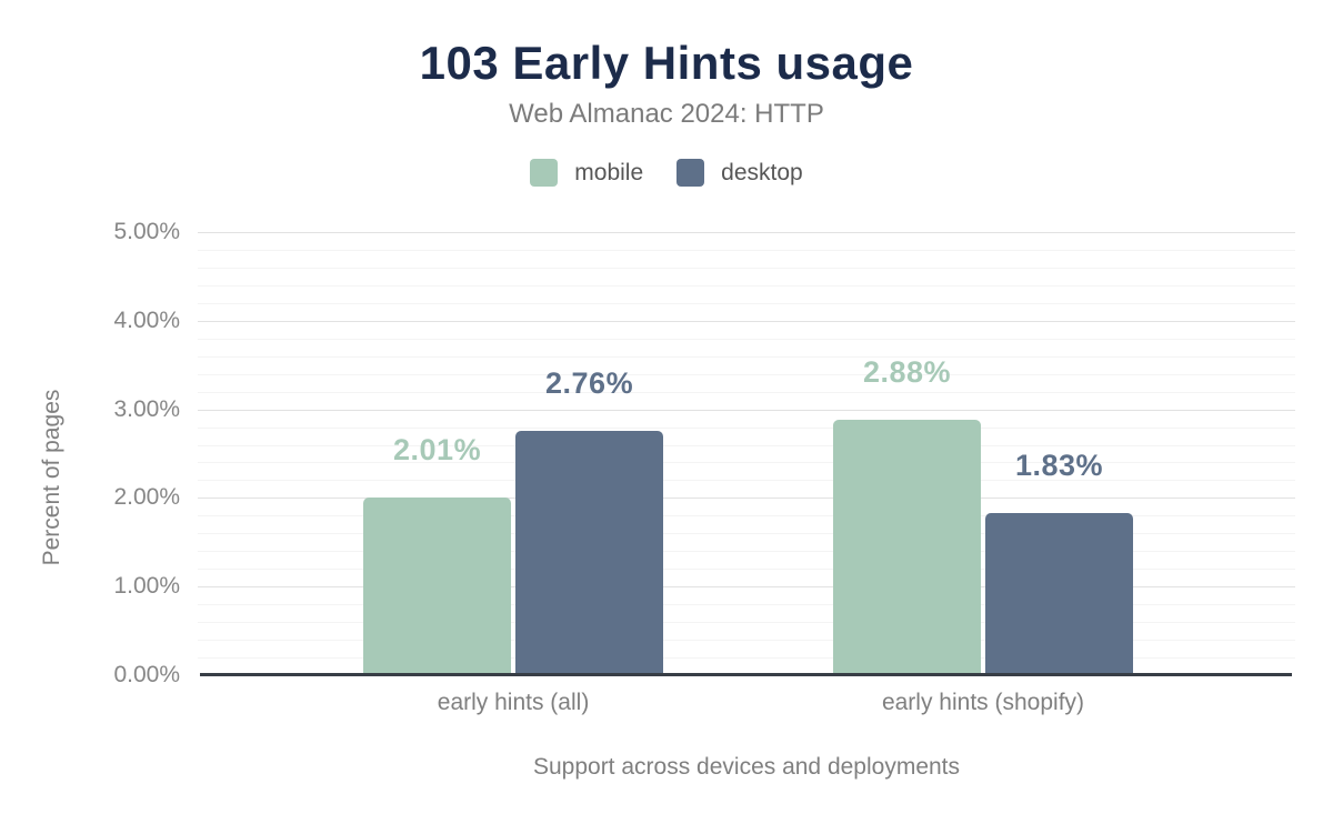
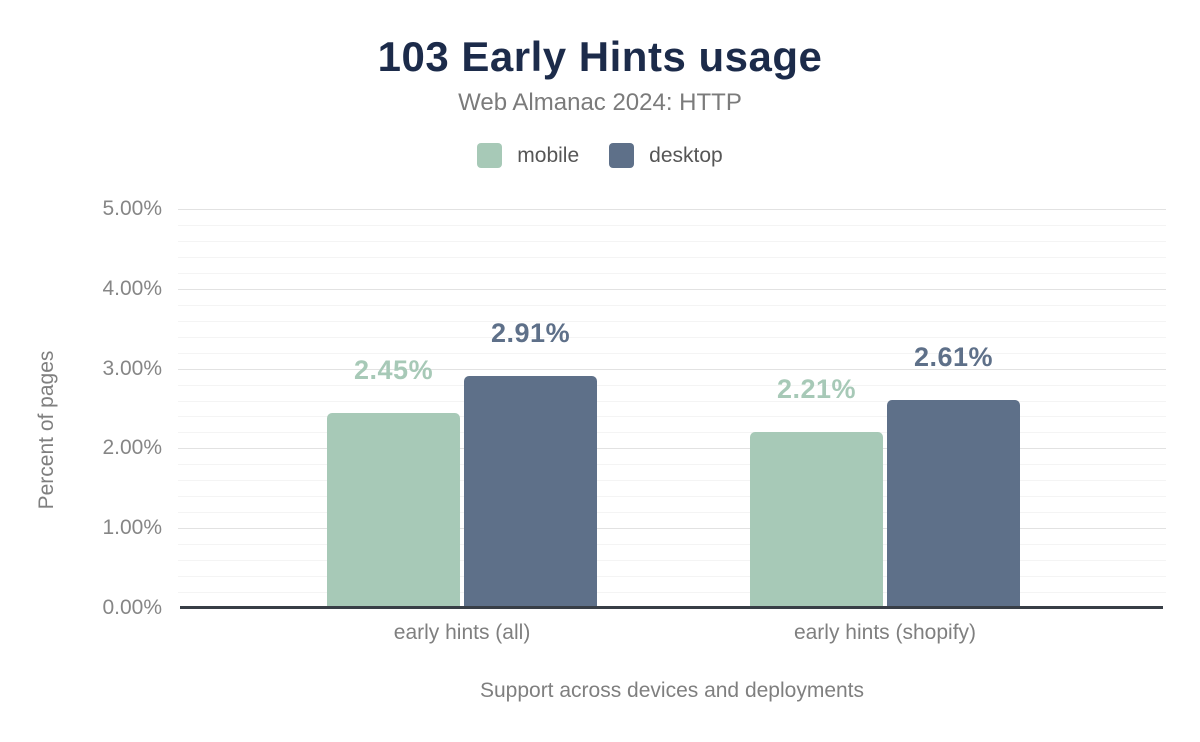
mobile/early hints (all): 2.01% -> 2.45%
desktop/early hints (all): 2.76% -> 2.91%
mobile/early hints (shopify): 2.88% -> 2.21%
desktop/early hints (shopify): 1.83% -> 2.61%
